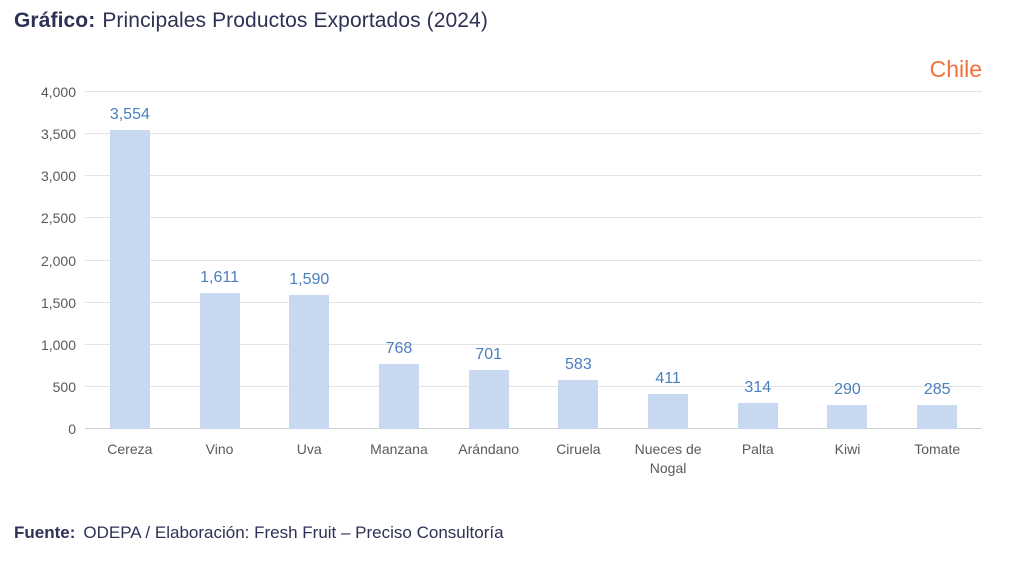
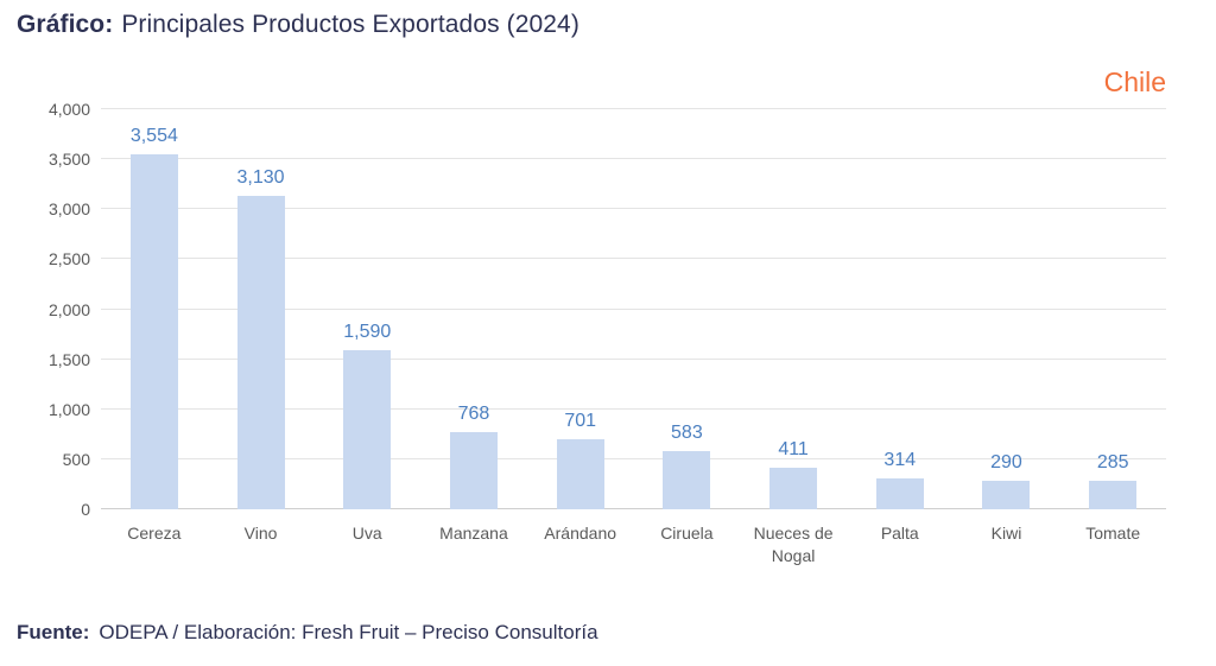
Vino: 1,611 -> 3,130
